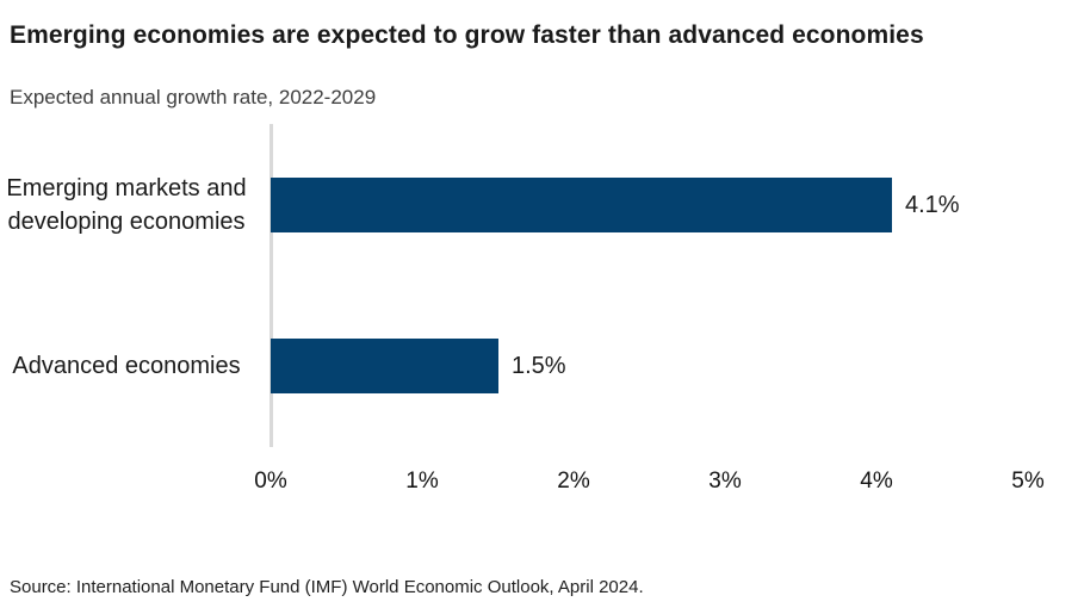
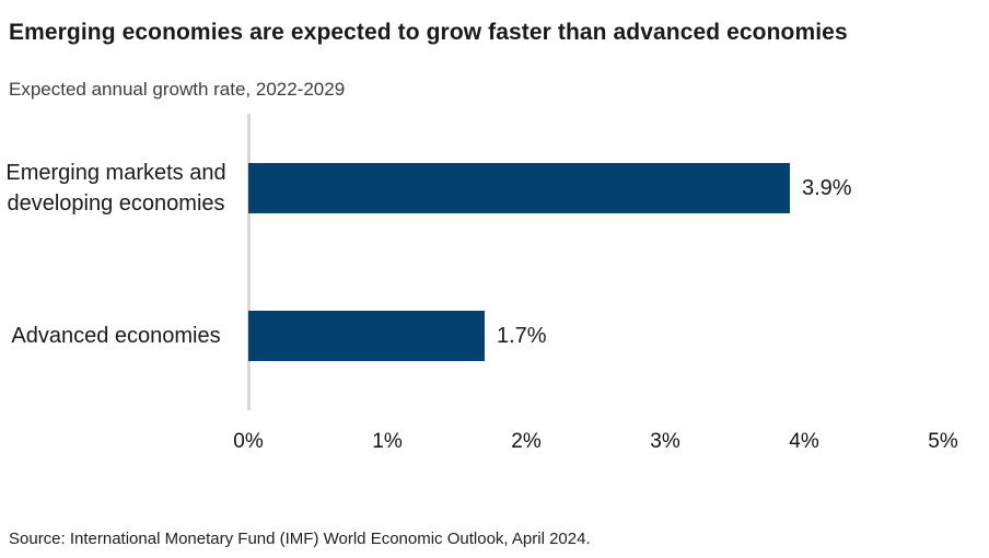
Emerging markets and developing economies: 4.1% -> 3.9%
Advanced economies: 1.5% -> 1.7%
